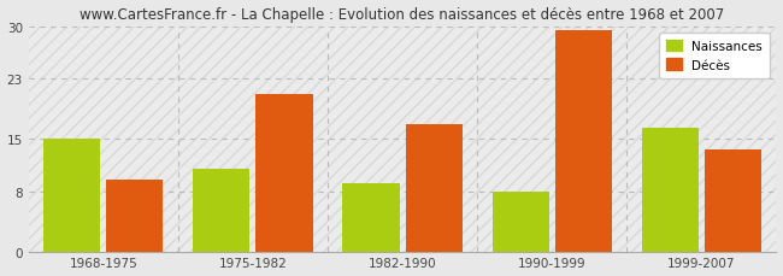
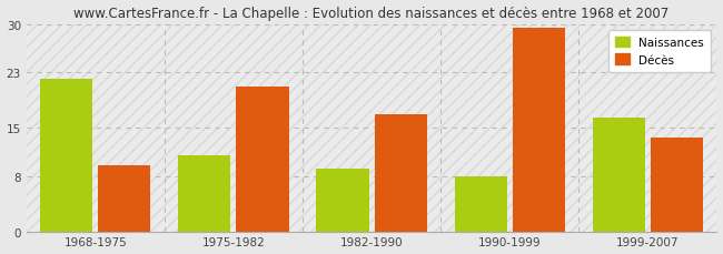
Naissances/1968-1975: 15.0 -> 22.0
